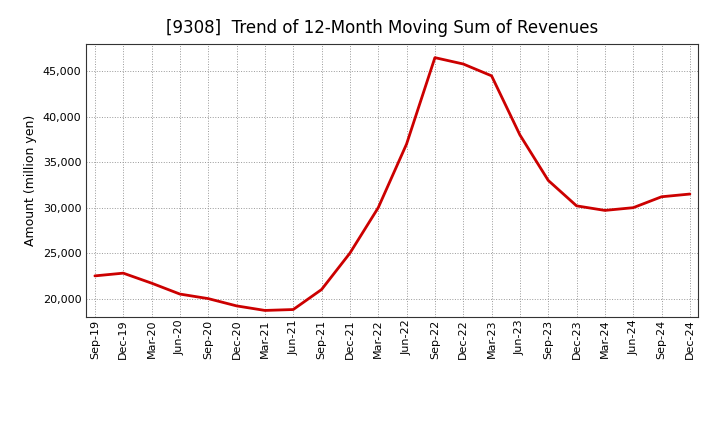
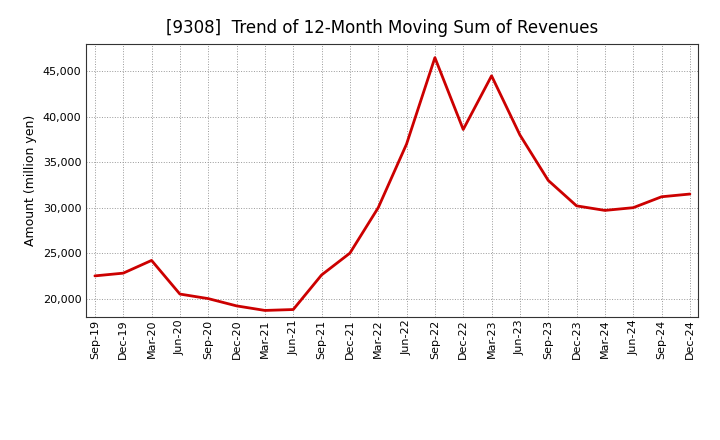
Mar-20: 21,700 -> 24,200
Sep-21: 21,000 -> 22,600
Dec-22: 45,800 -> 38,600
